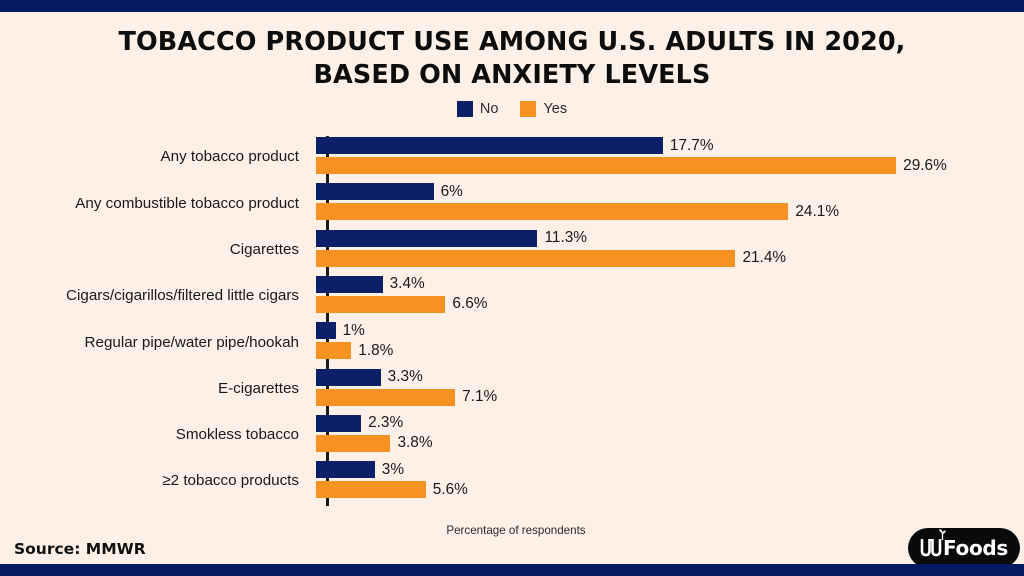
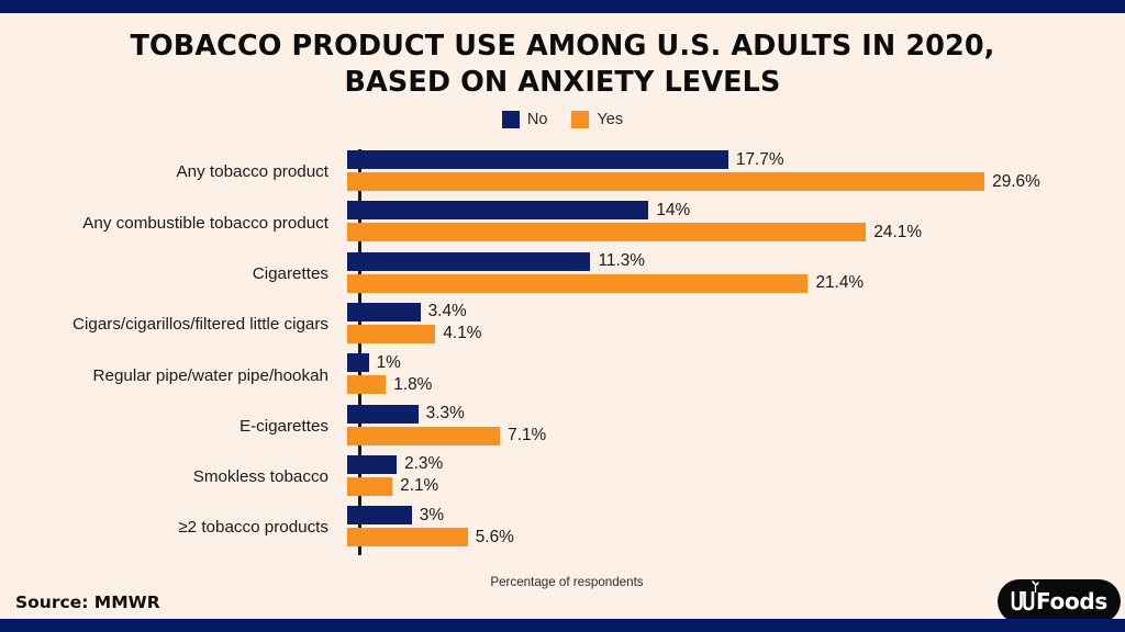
No/Any combustible tobacco product: 6% -> 14%
Yes/Cigars/cigarillos/filtered little cigars: 6.6% -> 4.1%
Yes/Smokless tobacco: 3.8% -> 2.1%
